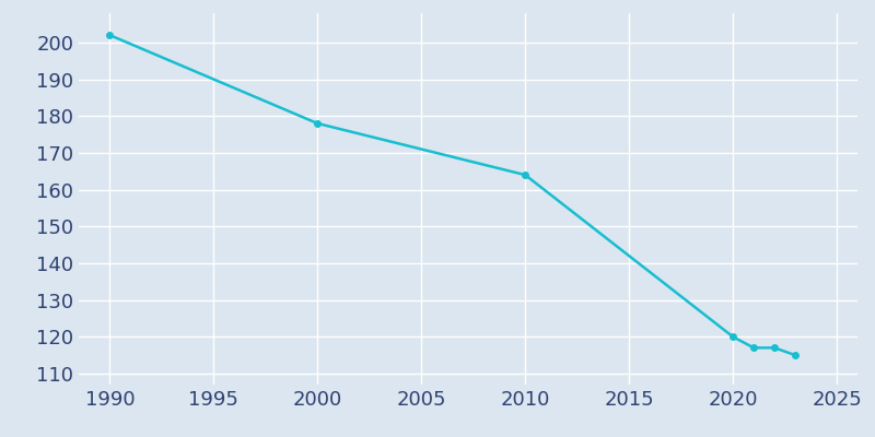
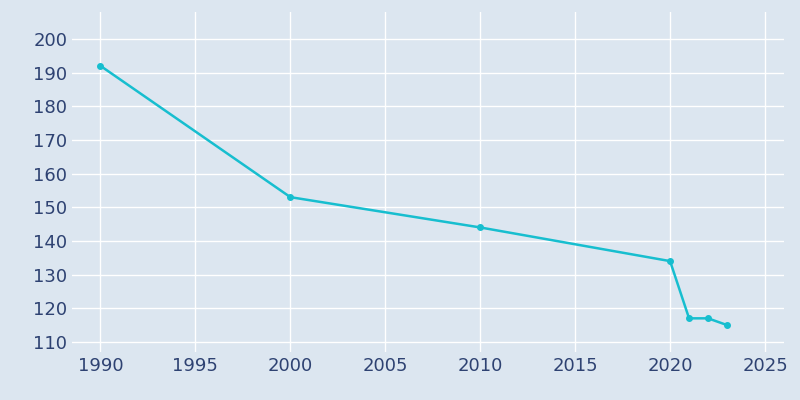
1990: 202 -> 192
2000: 178 -> 153
2010: 164 -> 144
2020: 120 -> 134
